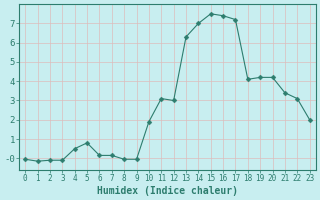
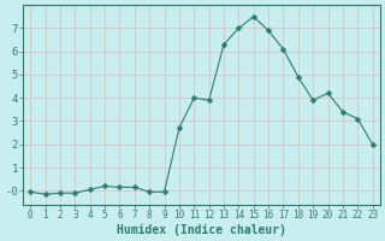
4: 0.5 -> 0.1
5: 0.8 -> 0.2
10: 1.9 -> 2.7
11: 3.1 -> 4.0
12: 3.0 -> 3.9
16: 7.4 -> 6.9
17: 7.2 -> 6.1
18: 4.1 -> 4.9
19: 4.2 -> 3.9
